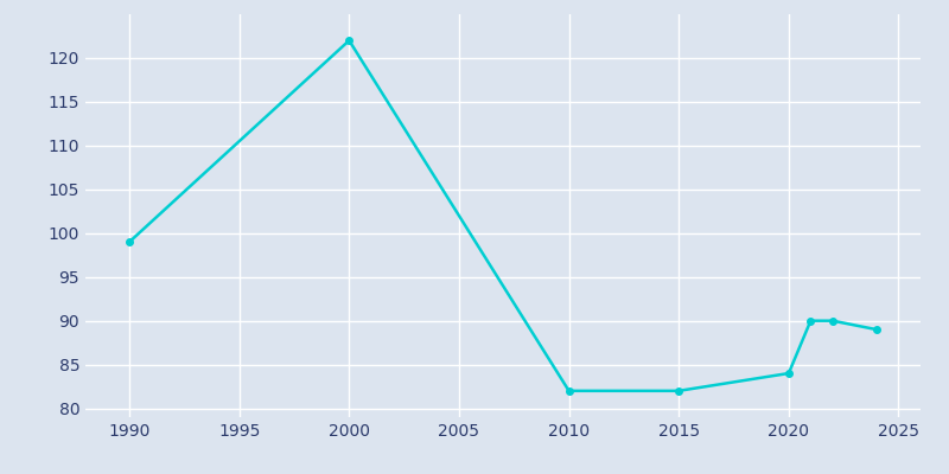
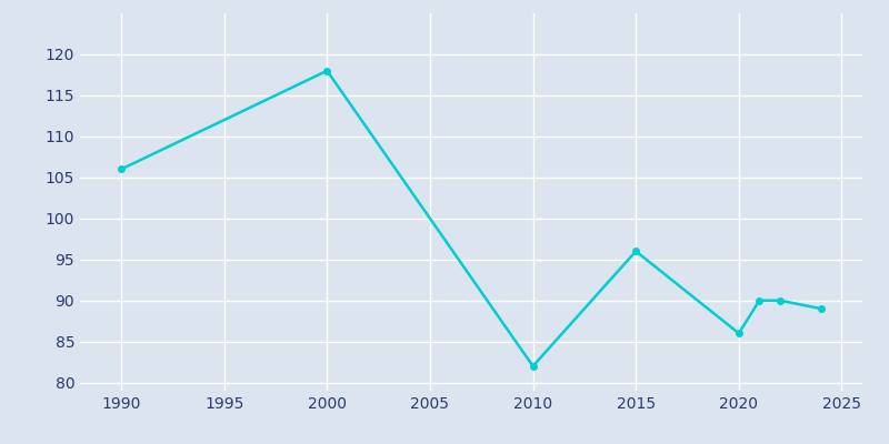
1990: 99 -> 106
2000: 122 -> 118
2015: 82 -> 96
2020: 84 -> 86
